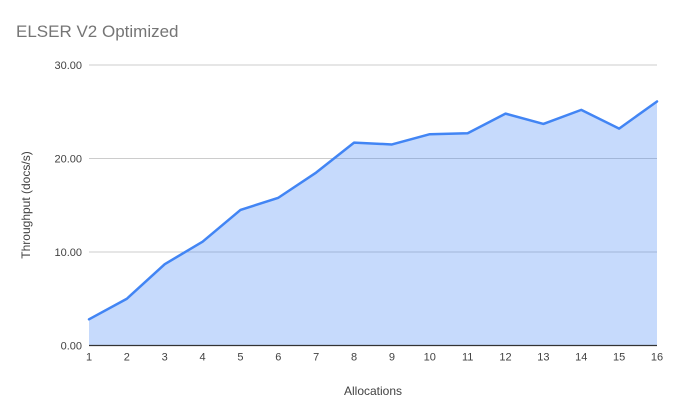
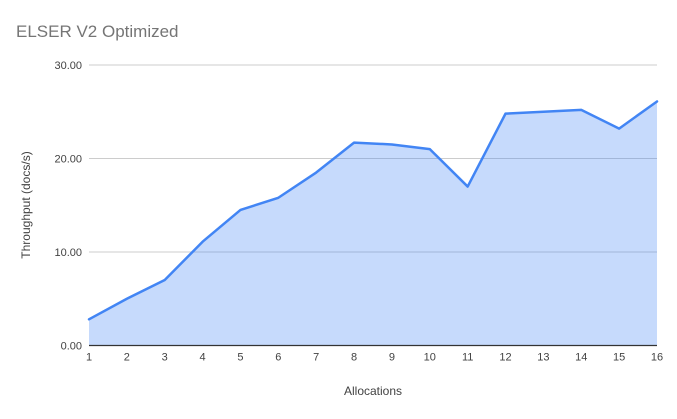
3: 9 -> 7
10: 23 -> 21
11: 23 -> 17
13: 24 -> 25
